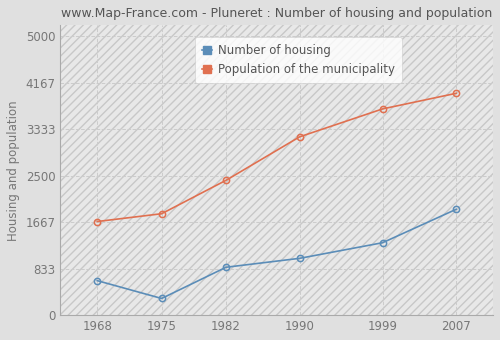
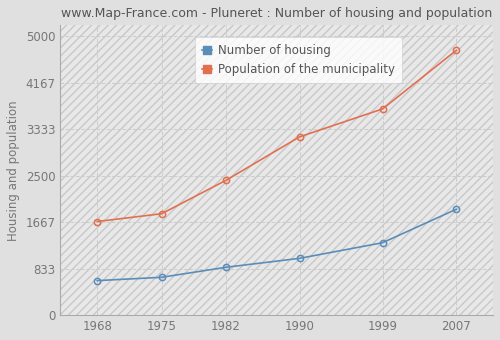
Number of housing/1975: 300 -> 680
Population of the municipality/2007: 3980 -> 4750
